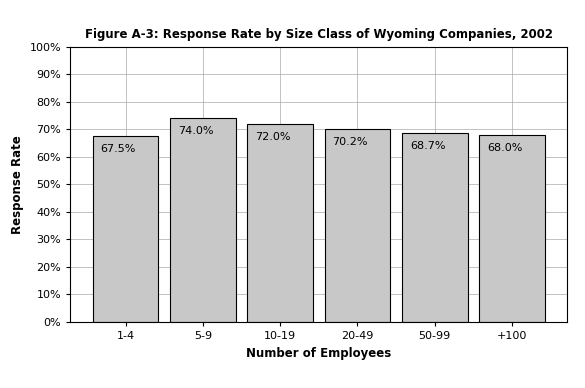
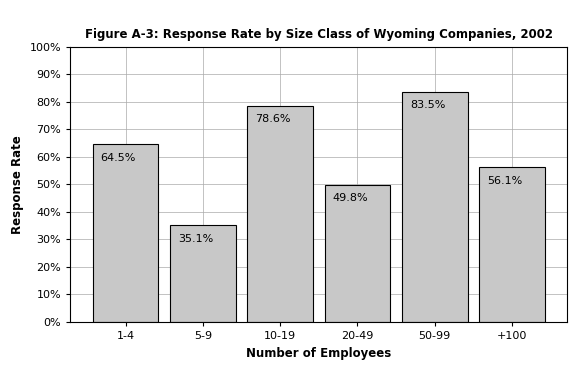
1-4: 67.5% -> 64.5%
5-9: 74.0% -> 35.1%
10-19: 72.0% -> 78.6%
20-49: 70.2% -> 49.8%
50-99: 68.7% -> 83.5%
+100: 68.0% -> 56.1%
